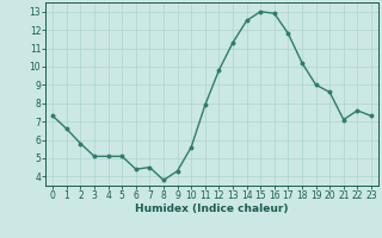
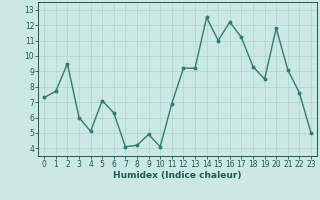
1: 6.6 -> 7.7
2: 5.8 -> 9.5
3: 5.1 -> 6.0
5: 5.1 -> 7.1
6: 4.4 -> 6.3
7: 4.5 -> 4.1
8: 3.8 -> 4.2
9: 4.3 -> 4.9
10: 5.6 -> 4.1
11: 7.9 -> 6.9
12: 9.8 -> 9.2
13: 11.3 -> 9.2
15: 13.0 -> 11.0
16: 12.9 -> 12.2
17: 11.8 -> 11.2
18: 10.2 -> 9.3
19: 9.0 -> 8.5
20: 8.6 -> 11.8
21: 7.1 -> 9.1
23: 7.3 -> 5.0
